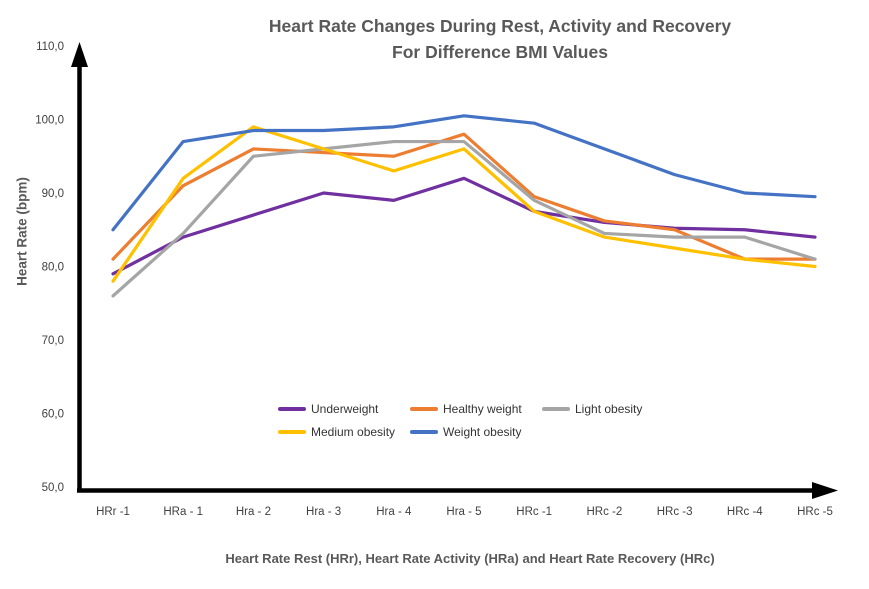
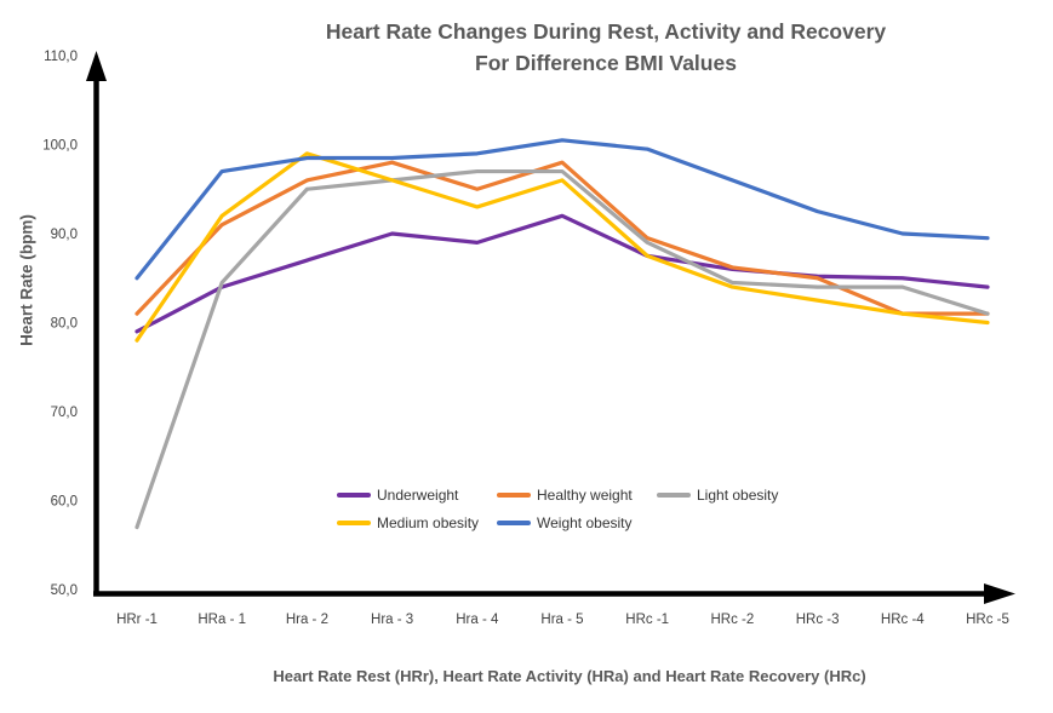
Light obesity/HRr -1: 76 -> 57
Healthy weight/Hra - 3: 96 -> 98
